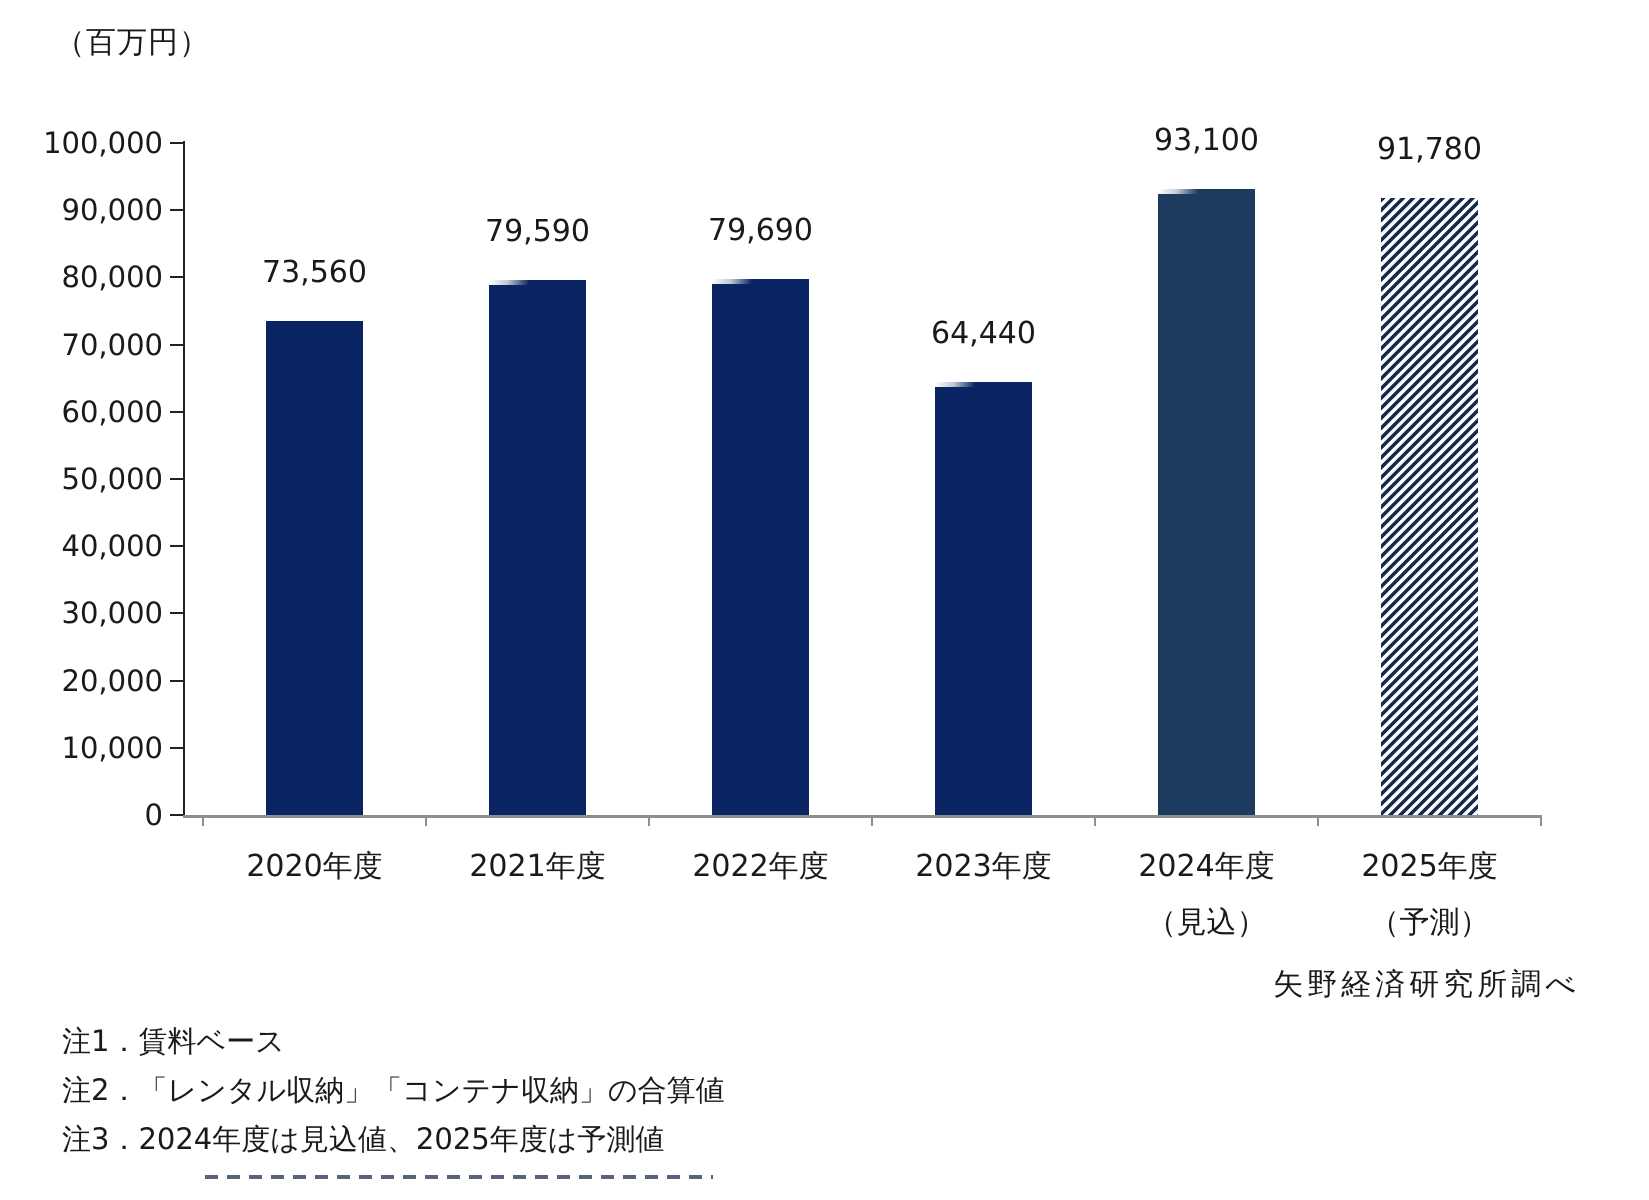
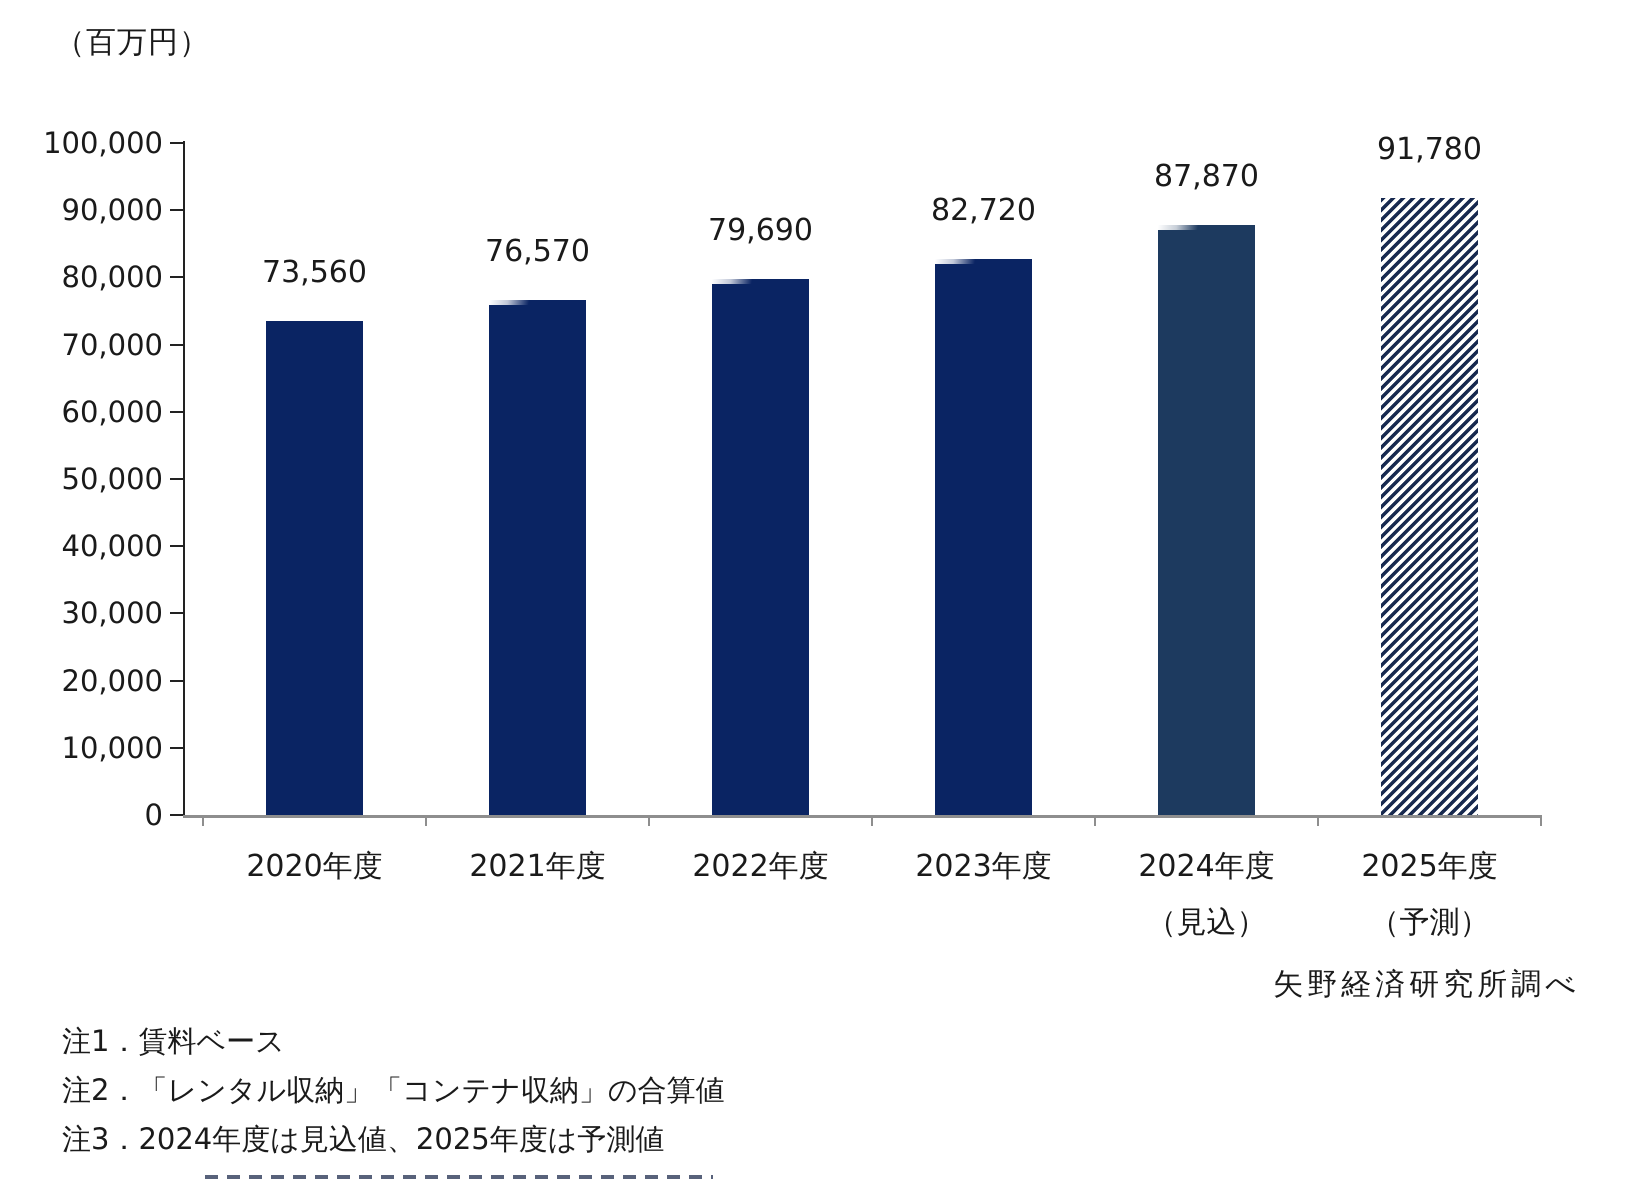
2021年度: 79,590 -> 76,570
2023年度: 64,440 -> 82,720
2024年度: 93,100 -> 87,870
